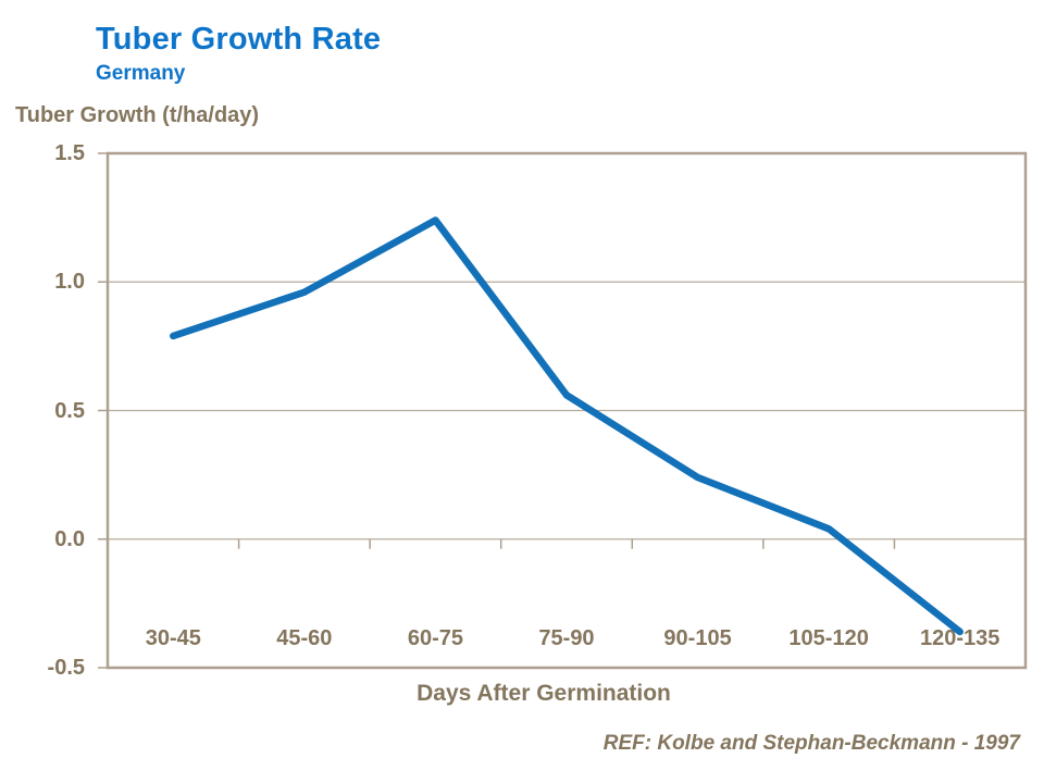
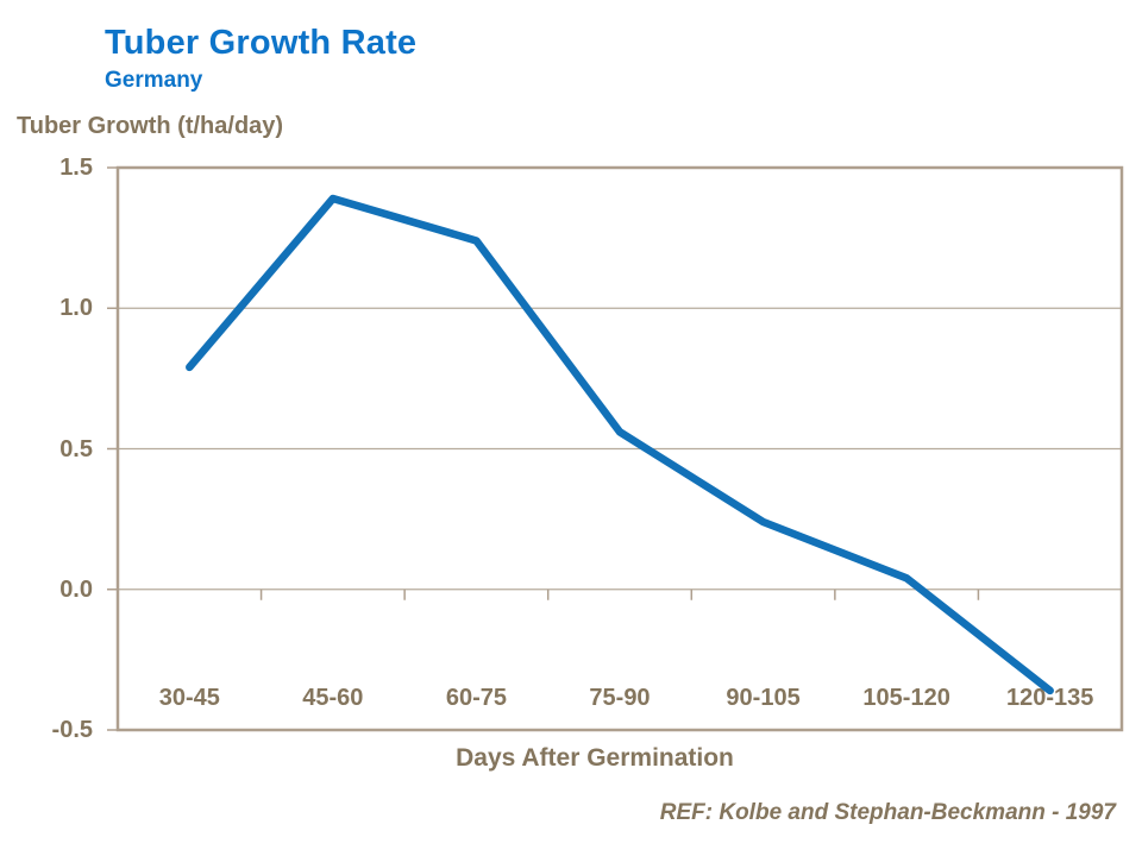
45-60: 0.96 -> 1.39
